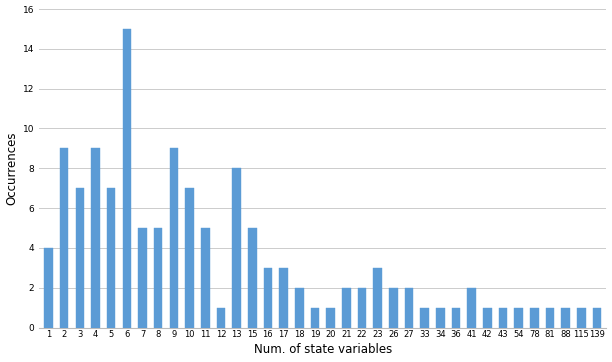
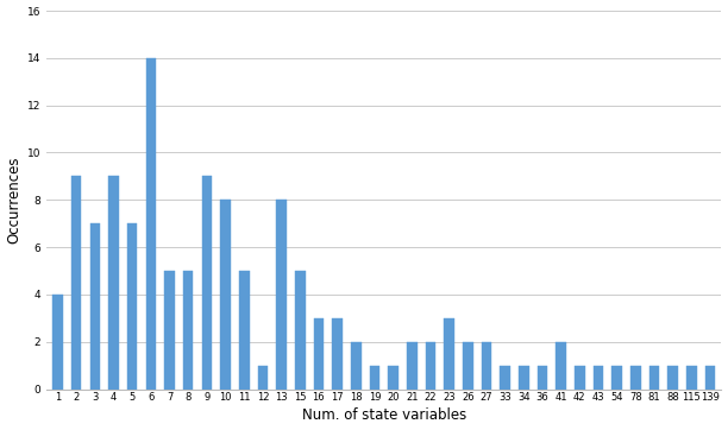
6: 15 -> 14
10: 7 -> 8
